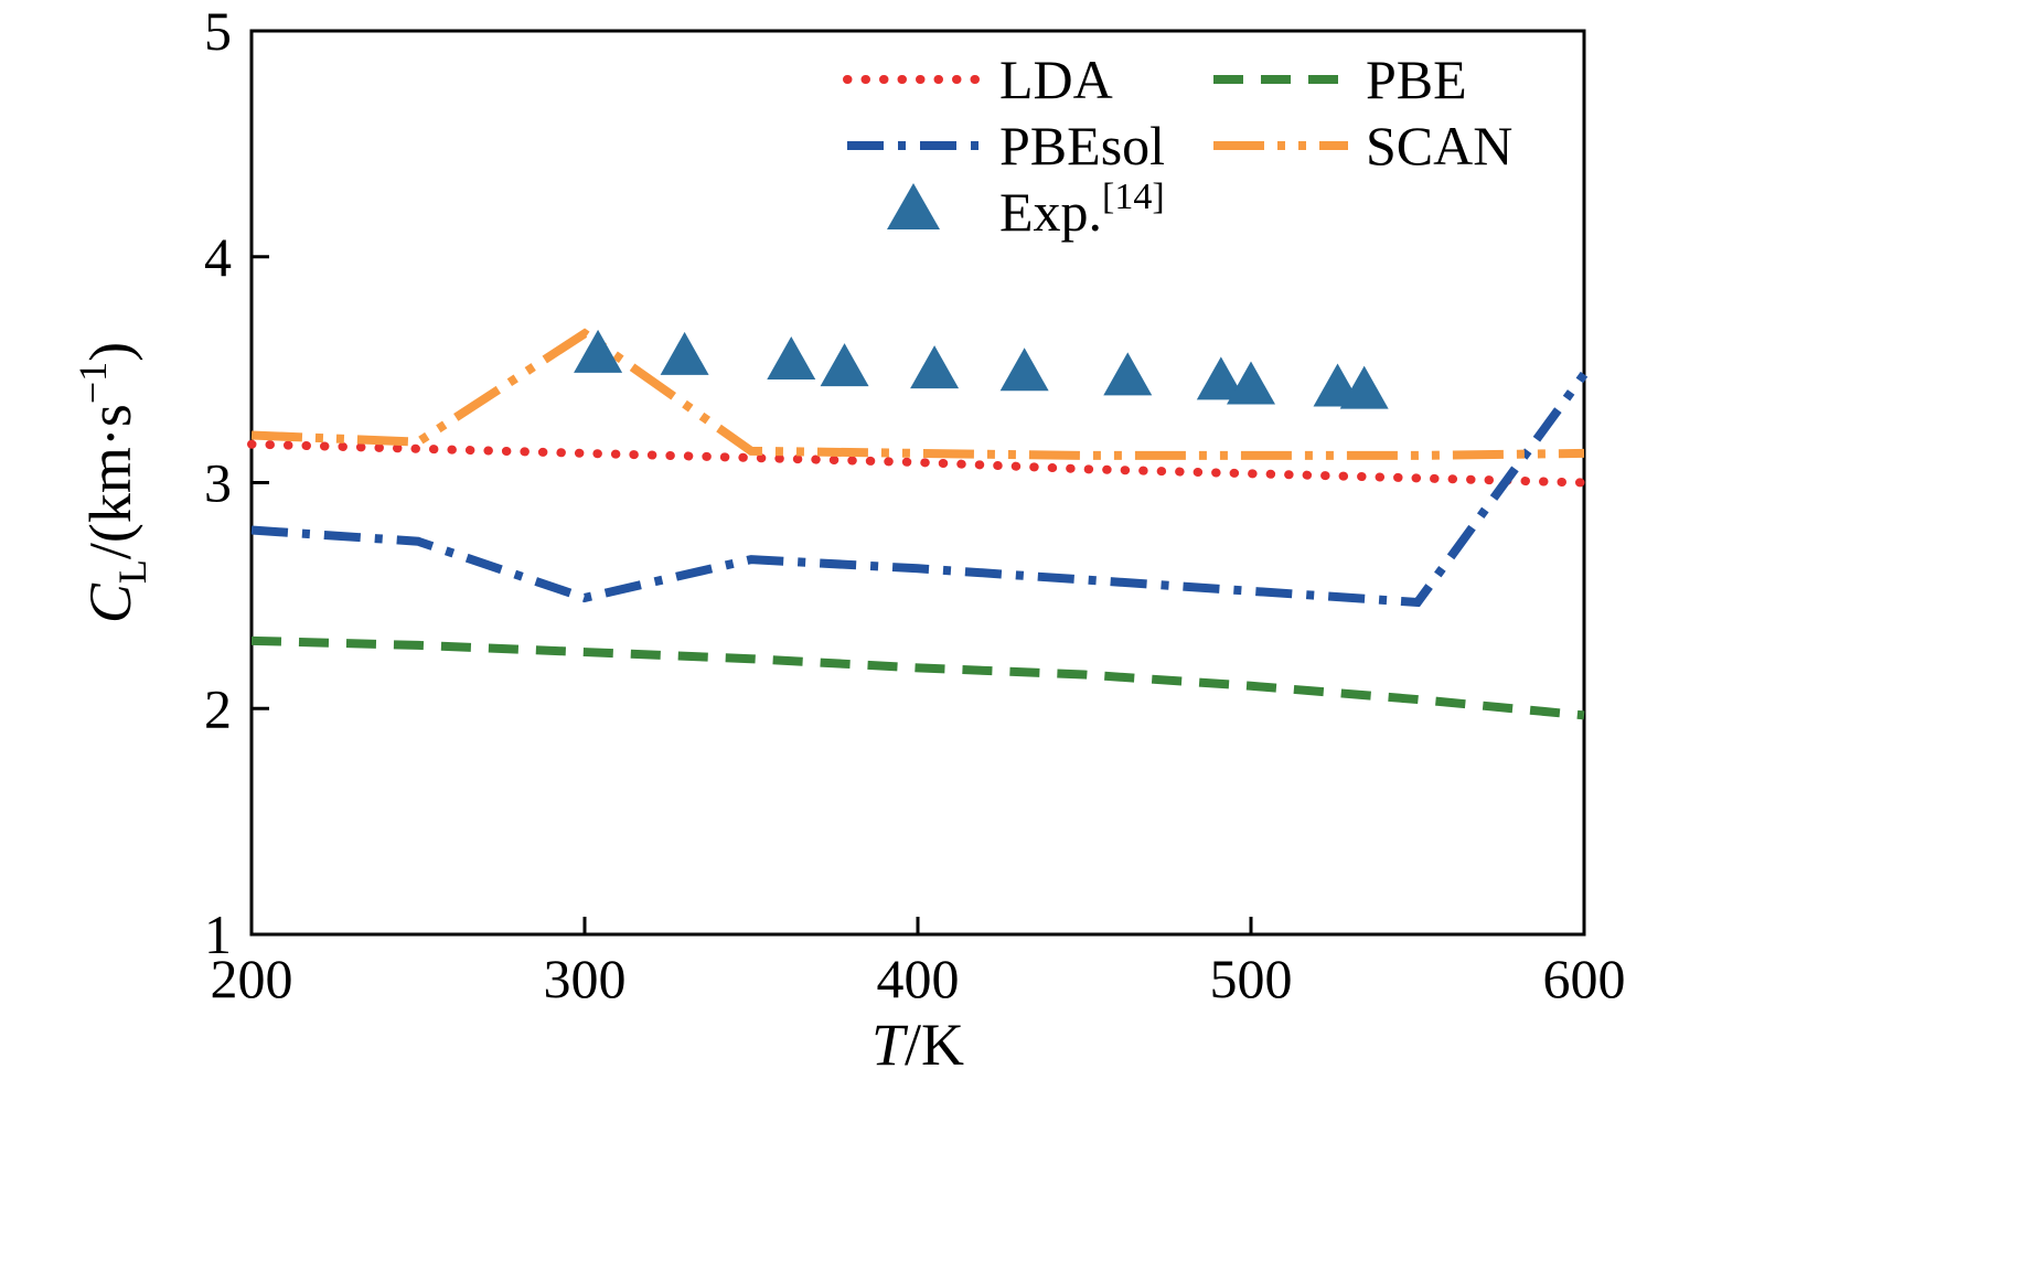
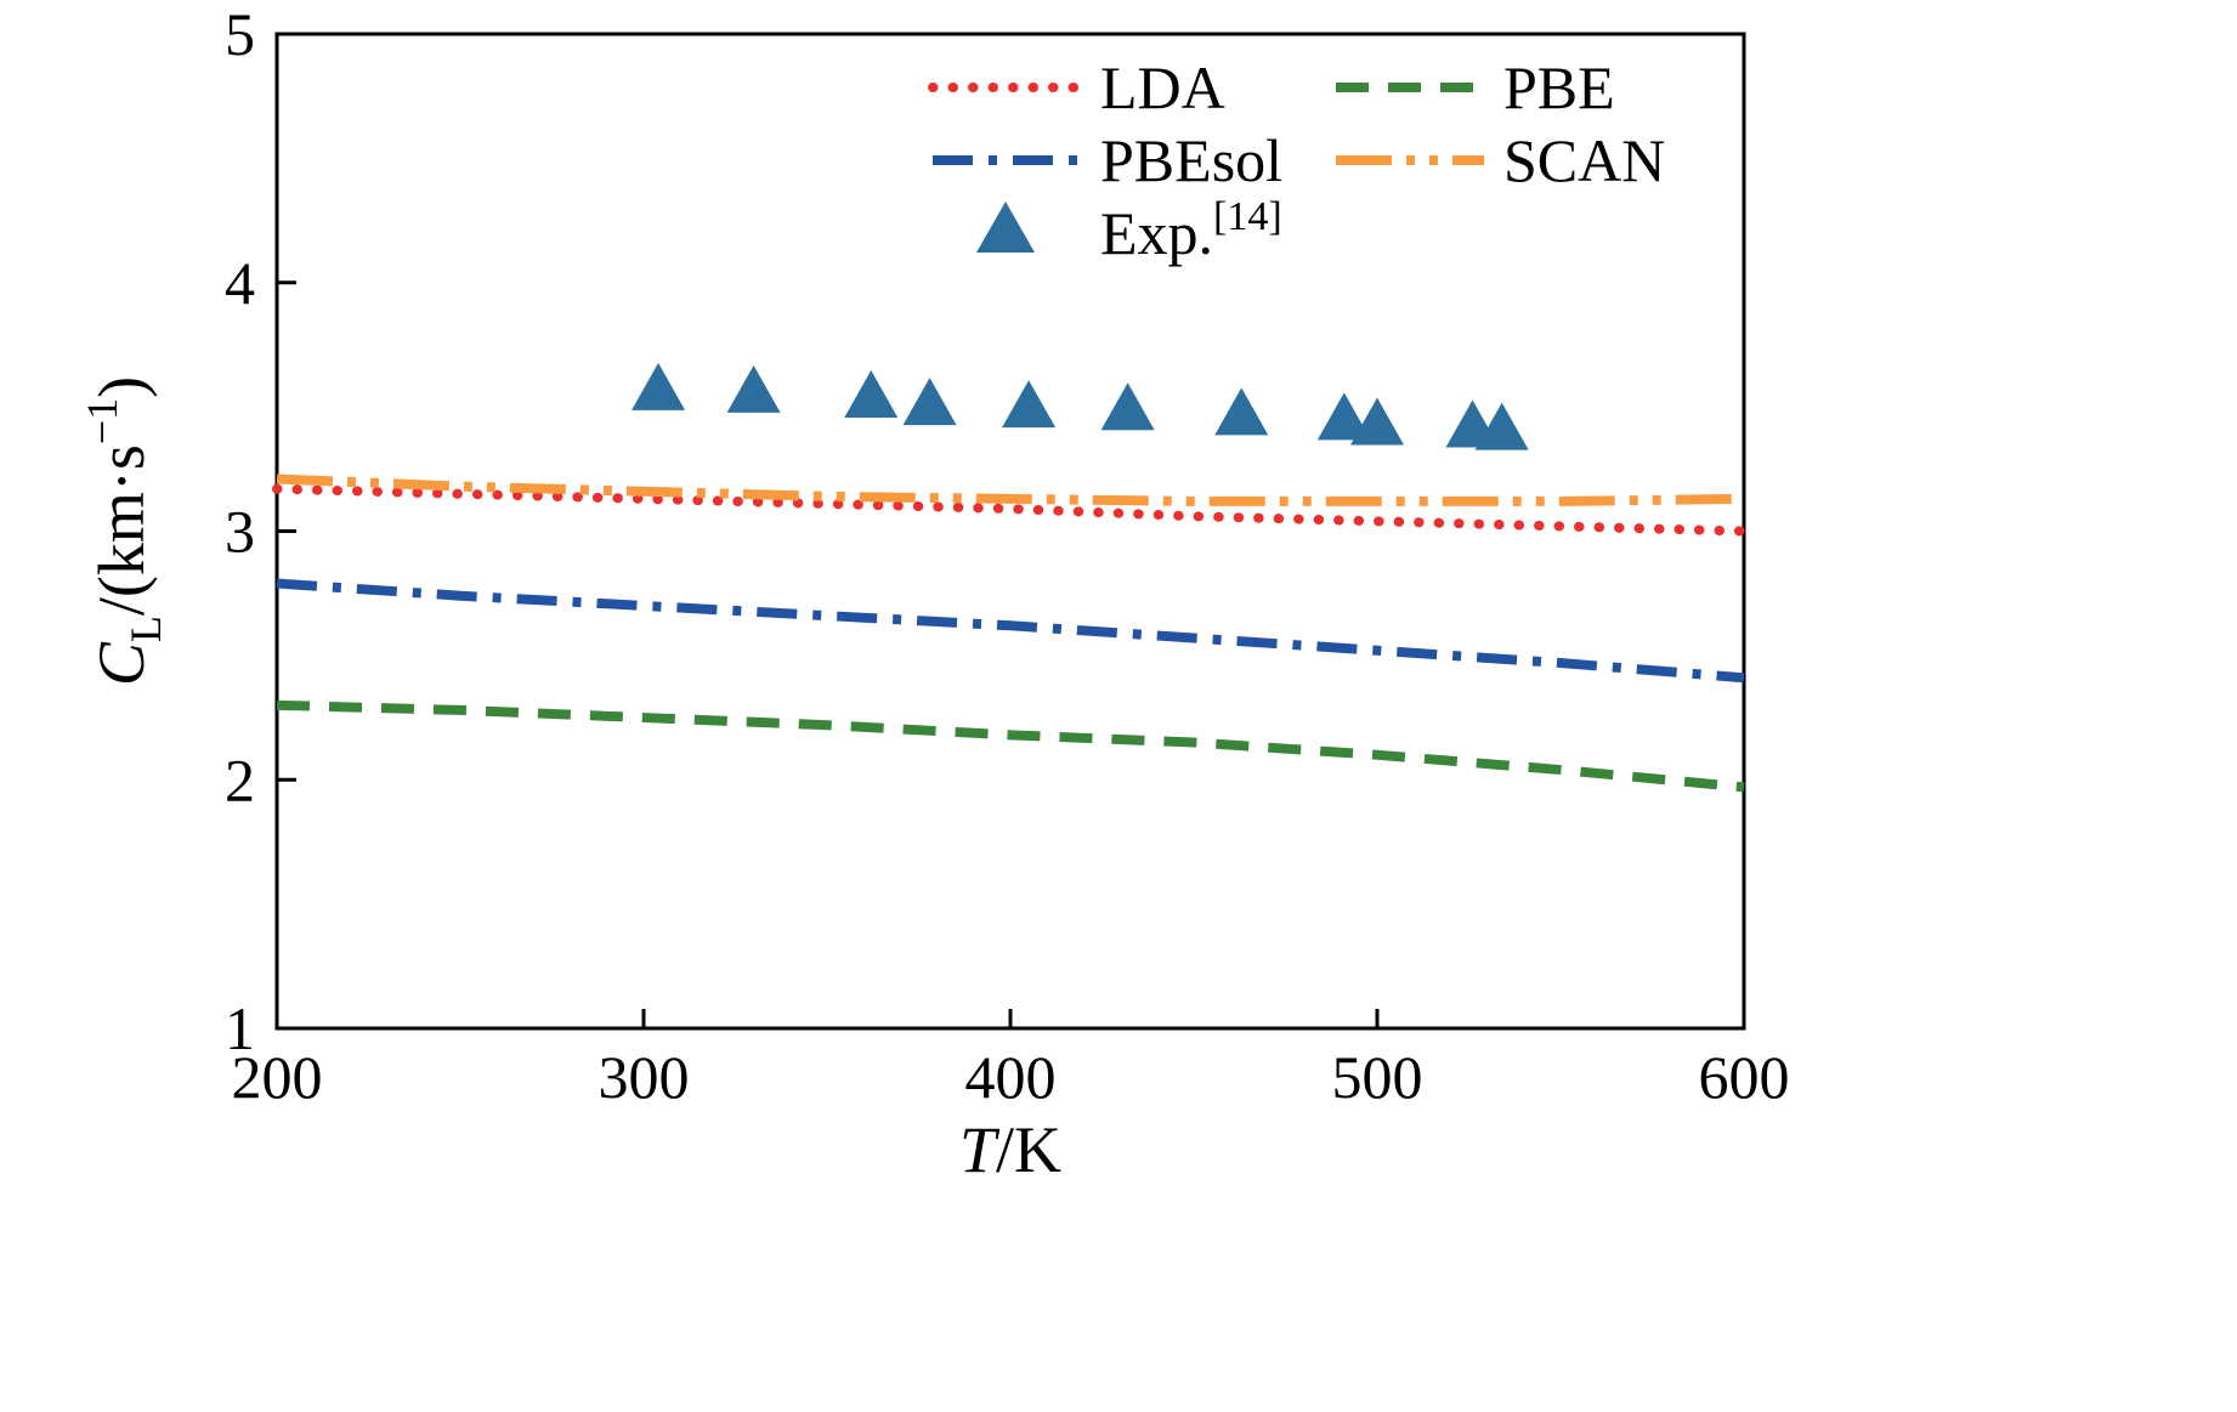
PBEsol/300: 2.49 -> 2.70
SCAN/300: 3.66 -> 3.16
PBEsol/600: 3.48 -> 2.41
